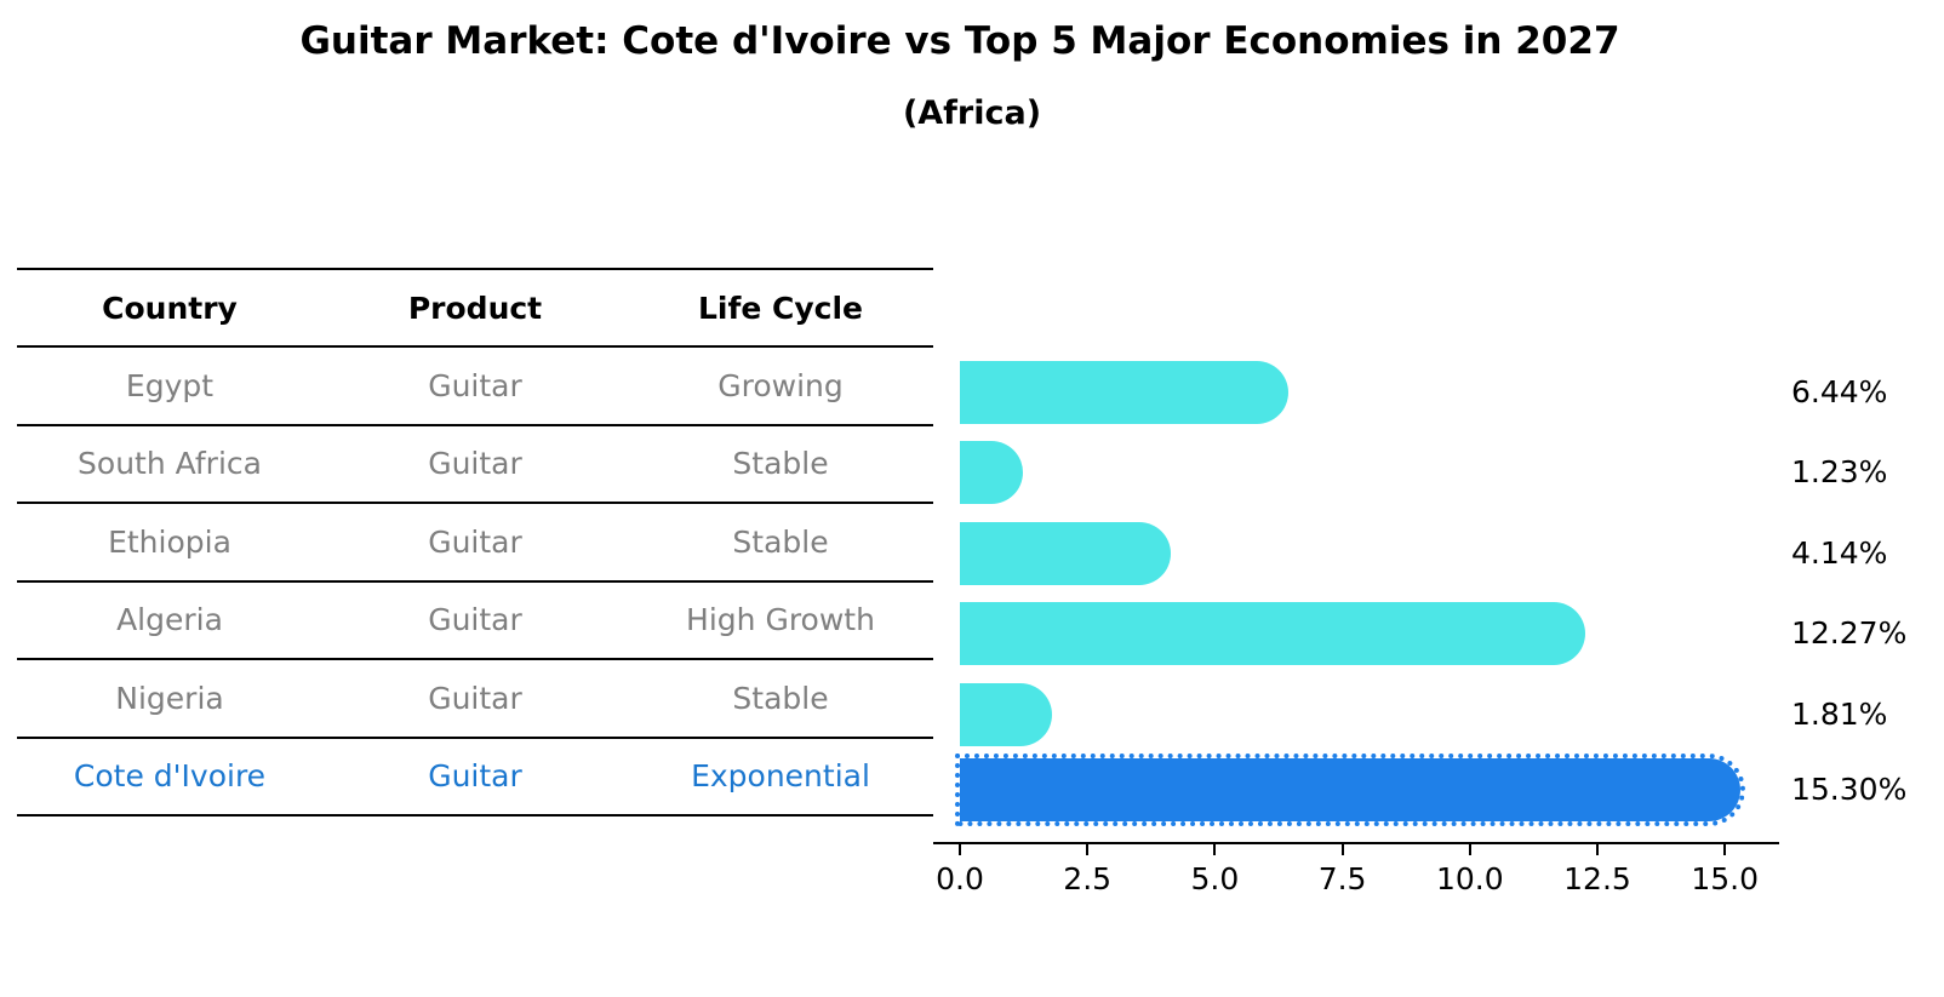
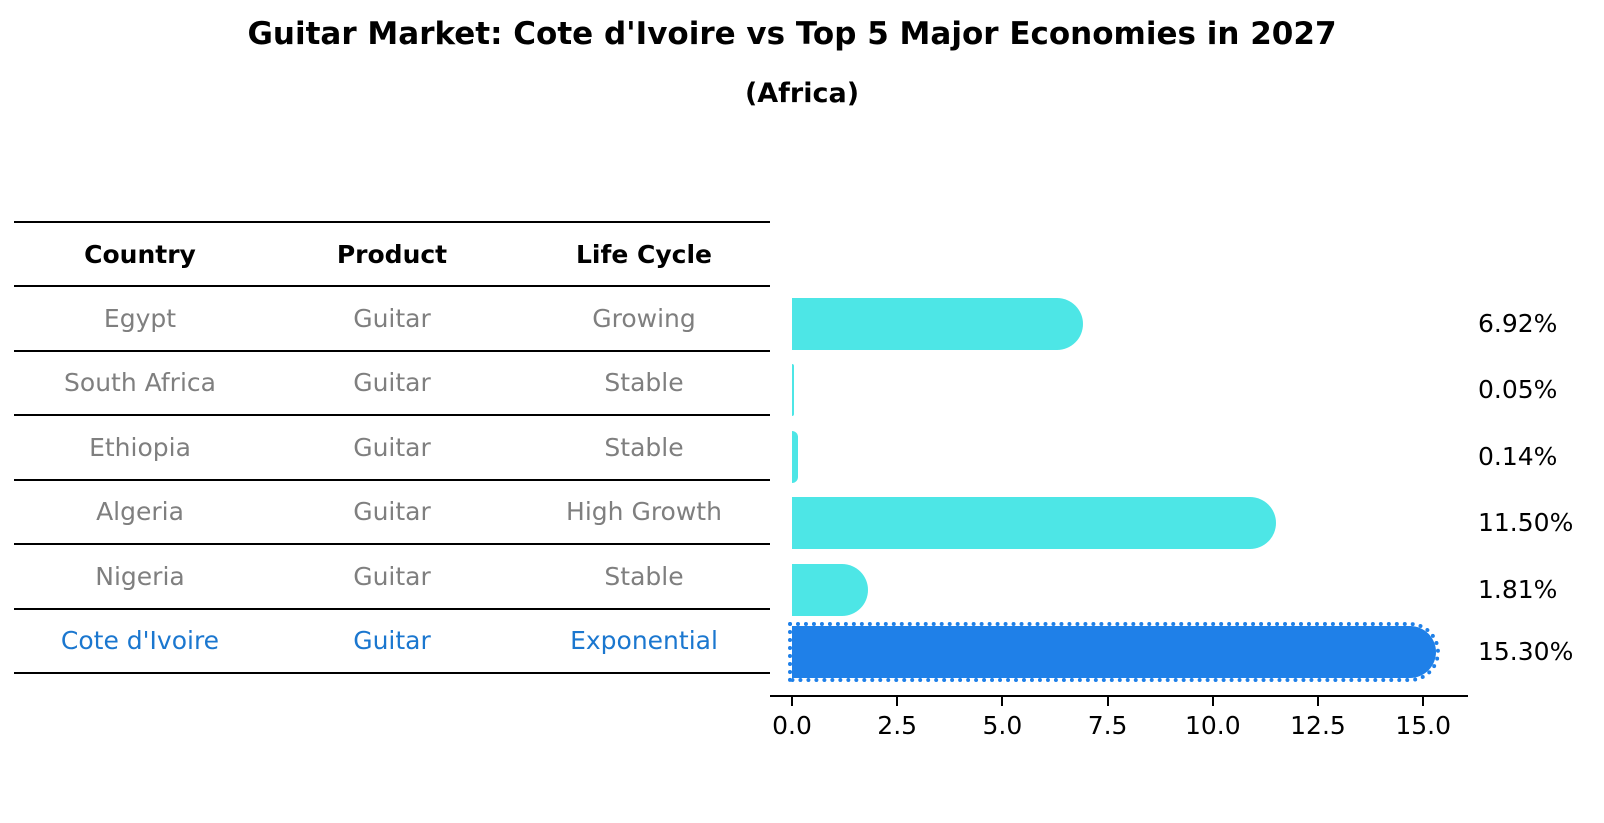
Egypt: 6.44% -> 6.92%
South Africa: 1.23% -> 0.05%
Ethiopia: 4.14% -> 0.14%
Algeria: 12.27% -> 11.50%
